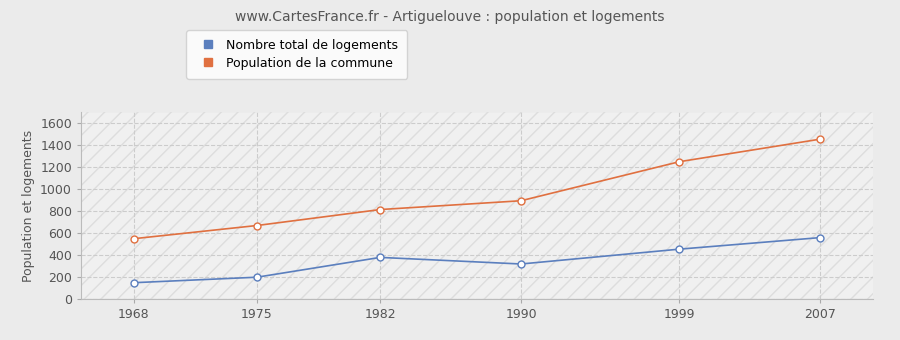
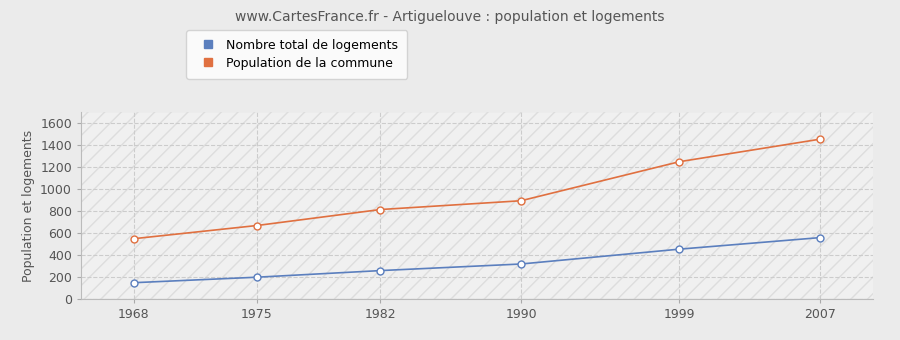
Nombre total de logements/1982: 380 -> 260
